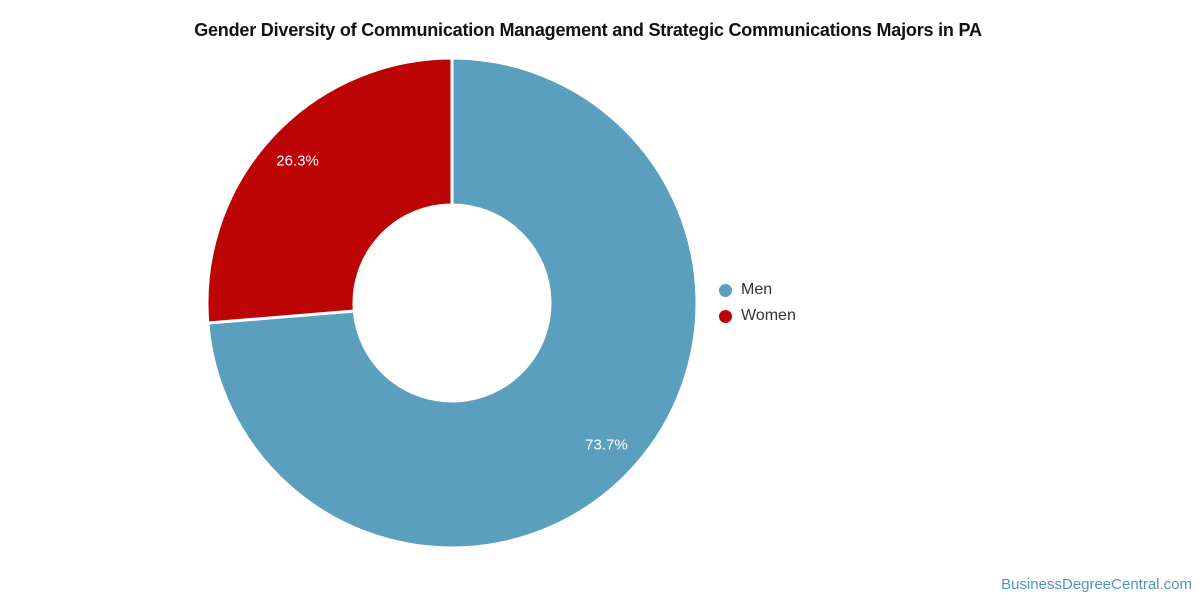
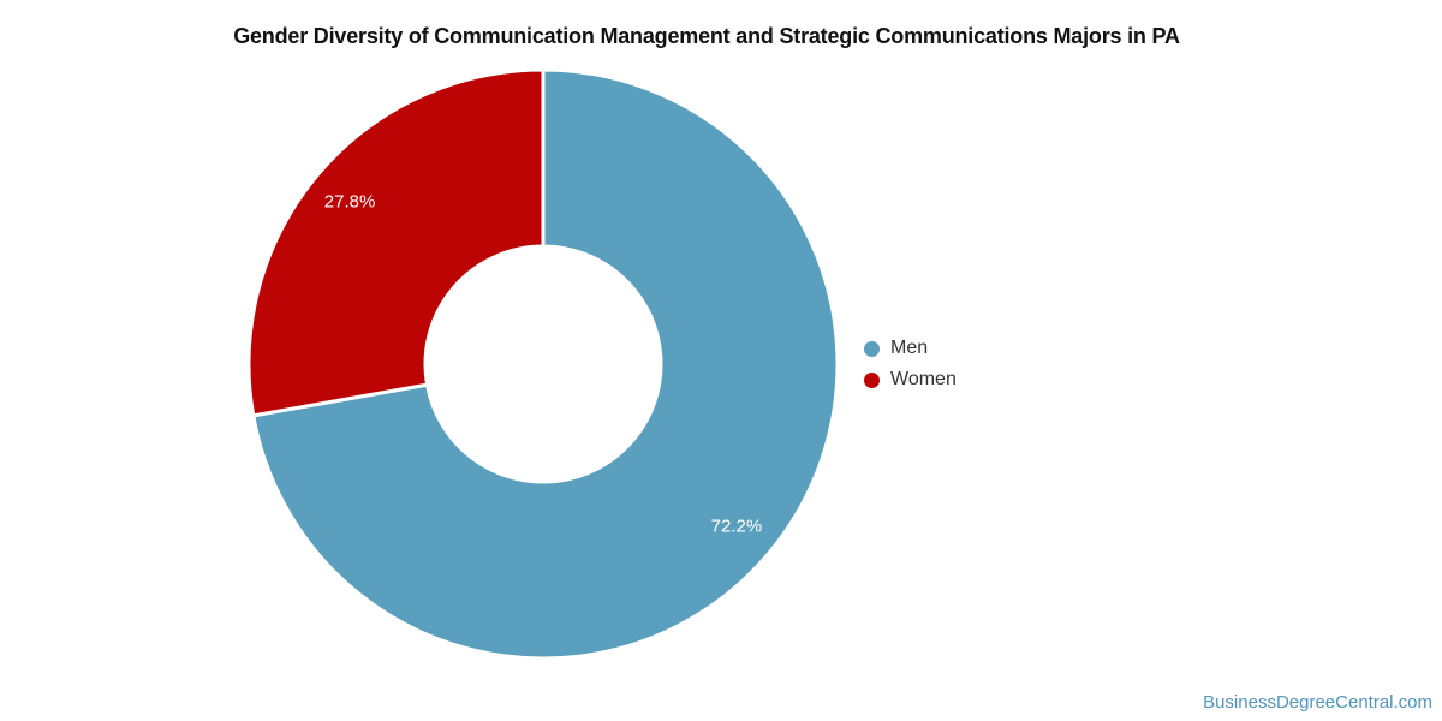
Men: 73.7% -> 72.2%
Women: 26.3% -> 27.8%
